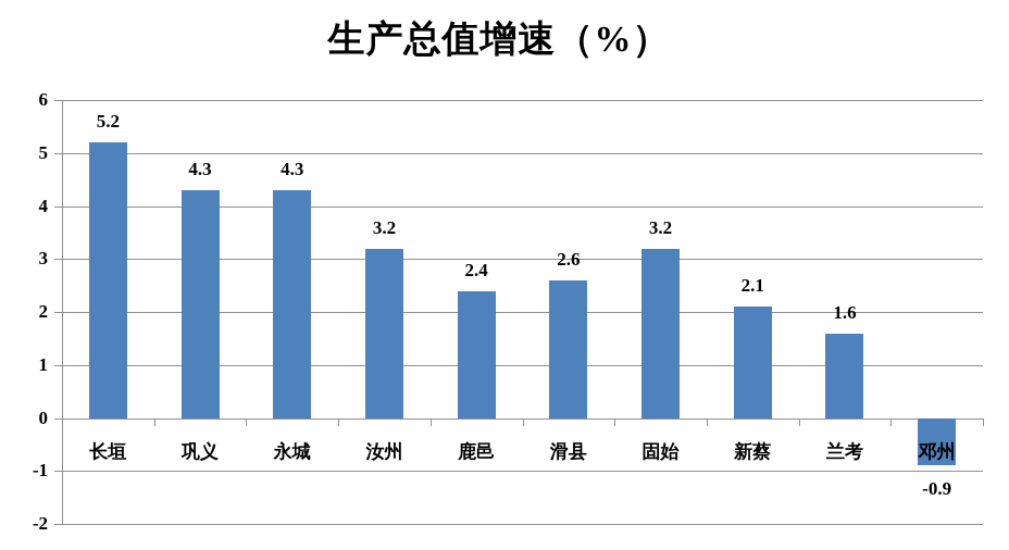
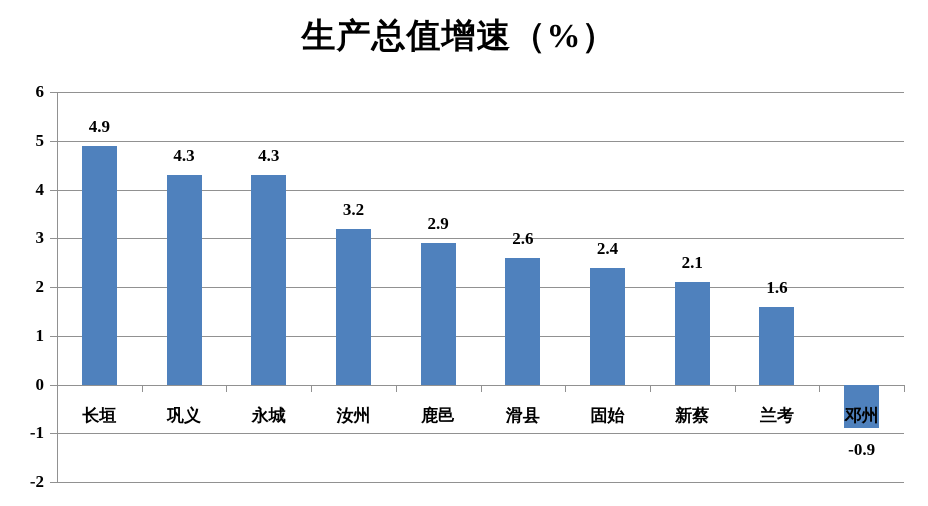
长垣: 5.2 -> 4.9
鹿邑: 2.4 -> 2.9
固始: 3.2 -> 2.4
